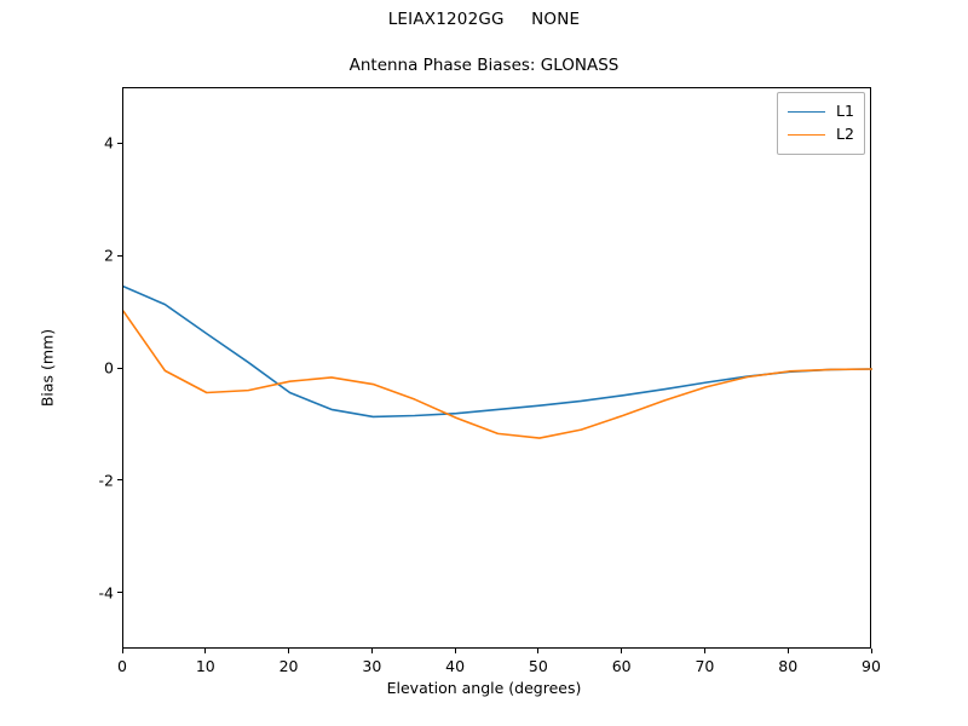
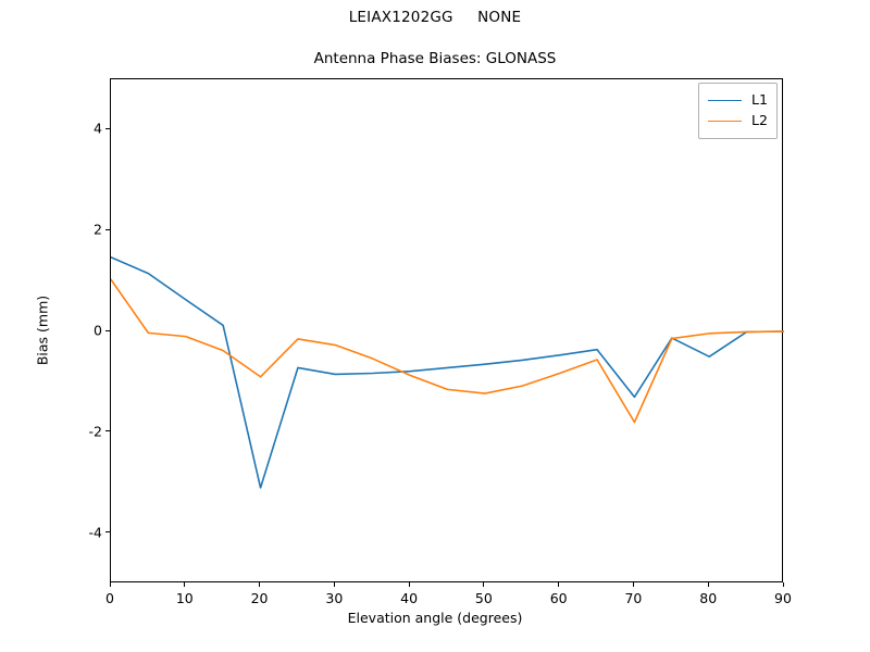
L2/10: -0.4 -> -0.1
L1/20: -0.4 -> -3.1
L2/20: -0.2 -> -0.9
L1/70: -0.2 -> -1.3
L2/70: -0.3 -> -1.8
L1/80: -0.1 -> -0.5
